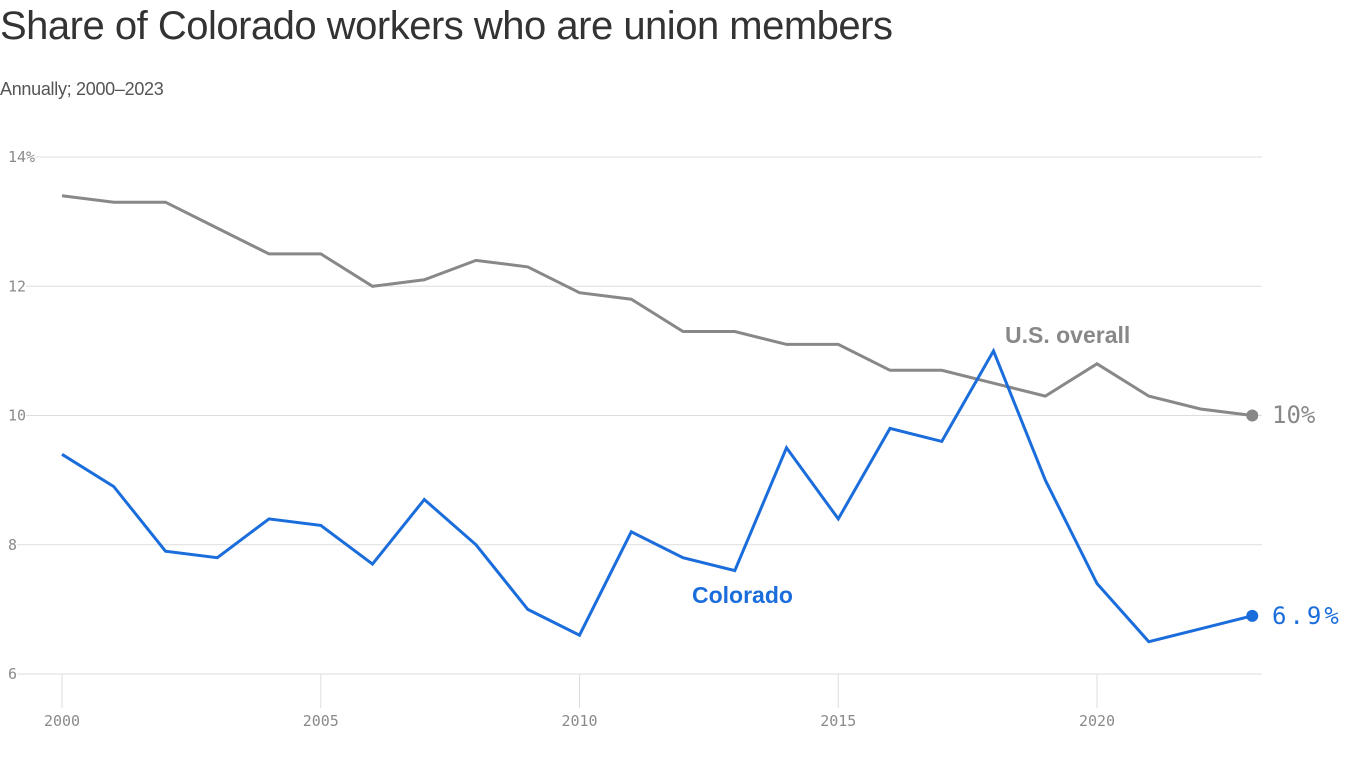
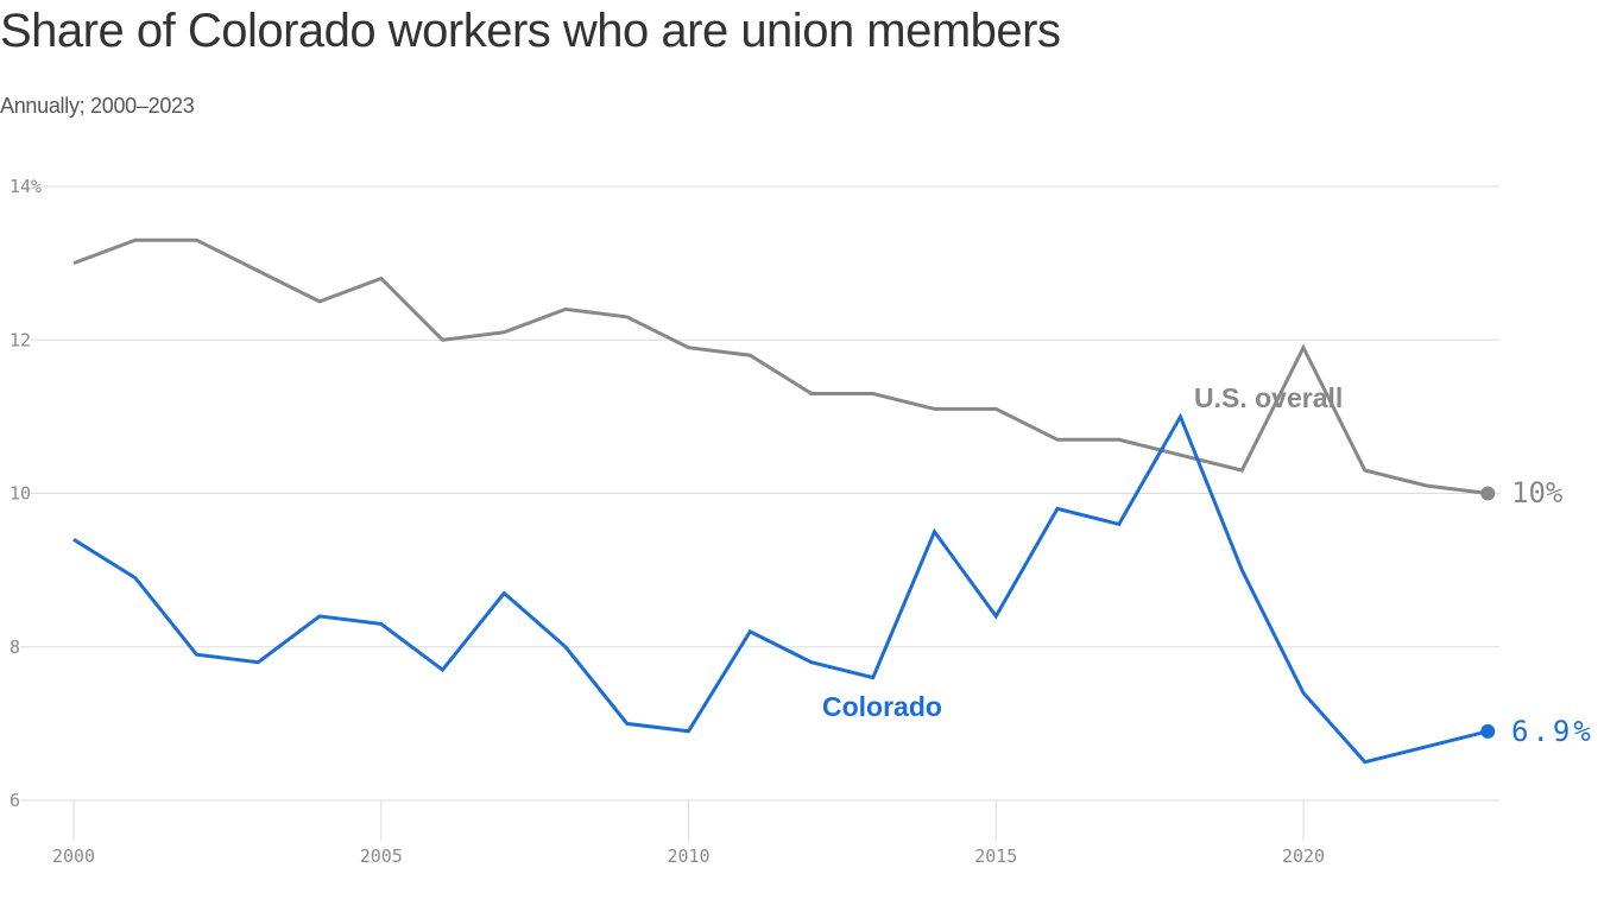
U.S. overall/2000: 13.4% -> 13.0%
U.S. overall/2005: 12.5% -> 12.8%
Colorado/2010: 6.6% -> 6.9%
U.S. overall/2020: 10.8% -> 11.9%
